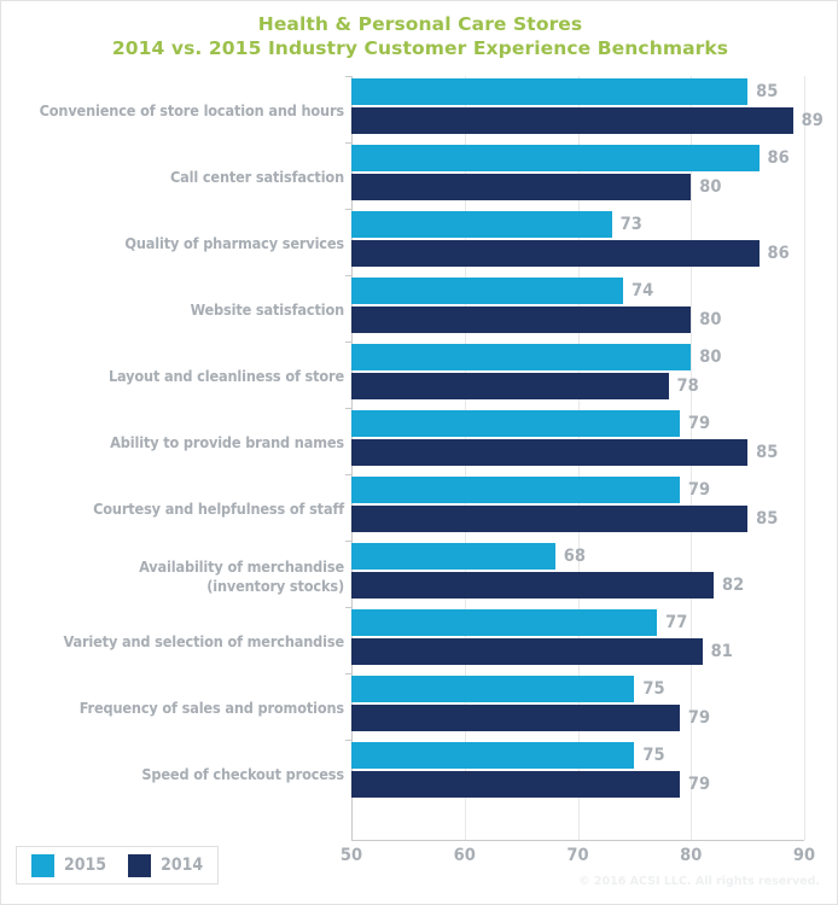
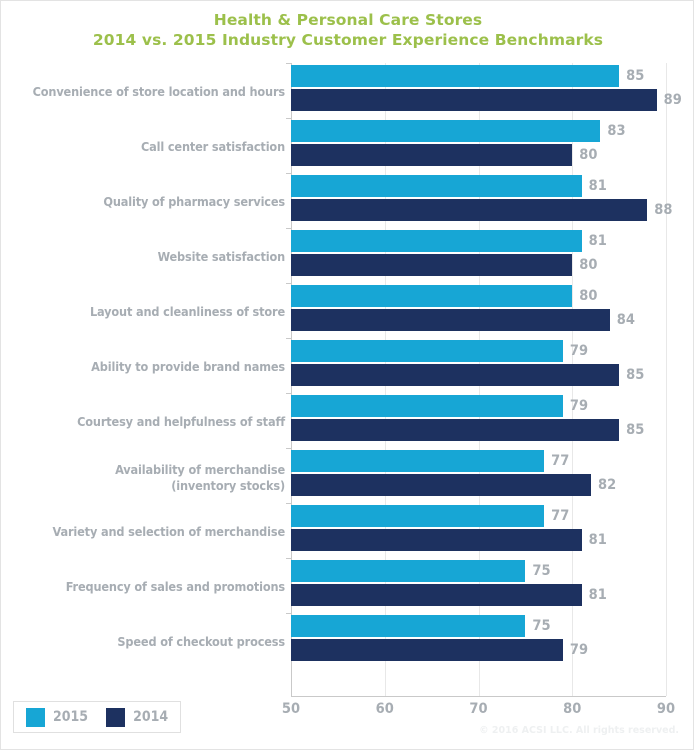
2015/Call center satisfaction: 86 -> 83
2015/Quality of pharmacy services: 73 -> 81
2014/Quality of pharmacy services: 86 -> 88
2015/Website satisfaction: 74 -> 81
2014/Layout and cleanliness of store: 78 -> 84
2015/Availability of merchandise (inventory stocks): 68 -> 77
2014/Frequency of sales and promotions: 79 -> 81
